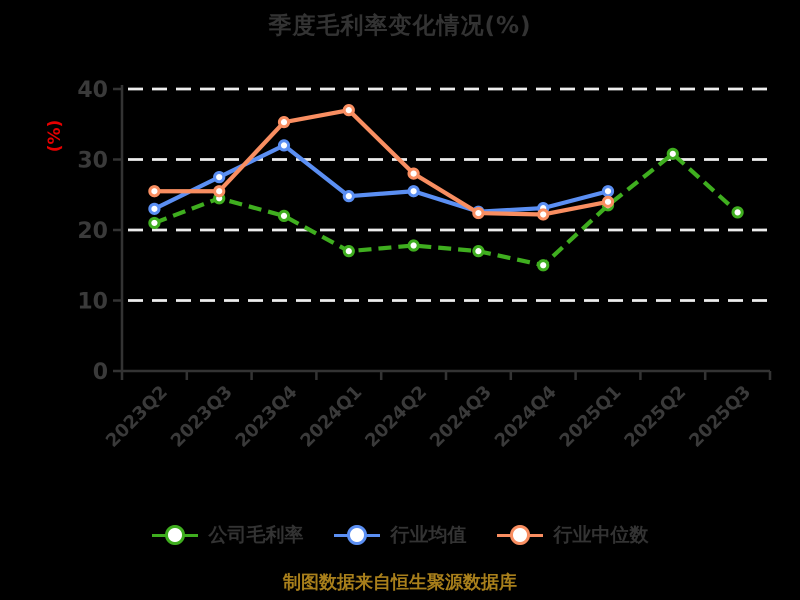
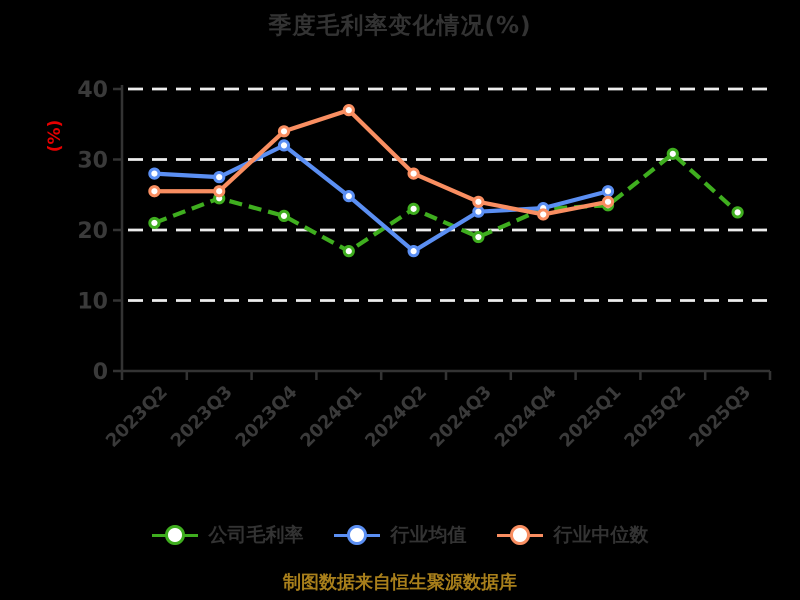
行业均值/2023Q2: 23 -> 28
行业中位数/2023Q4: 35 -> 34
公司毛利率/2024Q2: 18 -> 23
行业均值/2024Q2: 26 -> 17
公司毛利率/2024Q3: 17 -> 19
行业中位数/2024Q3: 22 -> 24
公司毛利率/2024Q4: 15 -> 23
